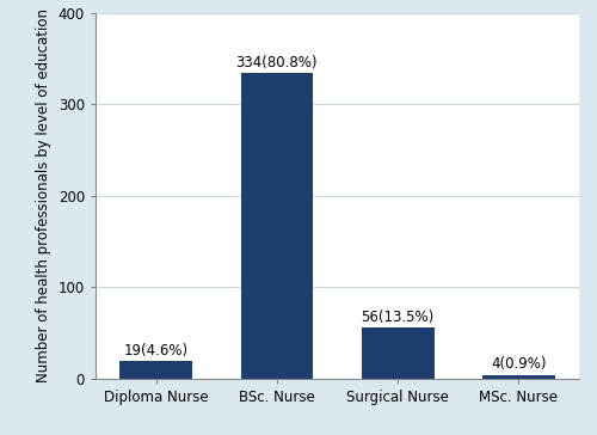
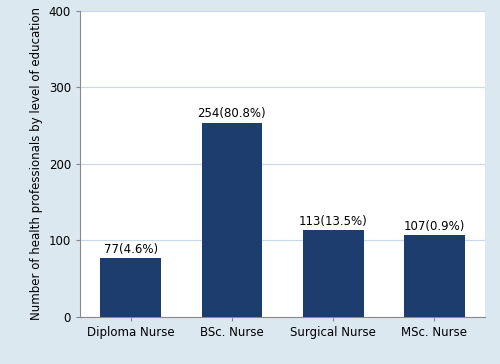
Diploma Nurse: 19 -> 77
BSc. Nurse: 334 -> 254
Surgical Nurse: 56 -> 113
MSc. Nurse: 4 -> 107
